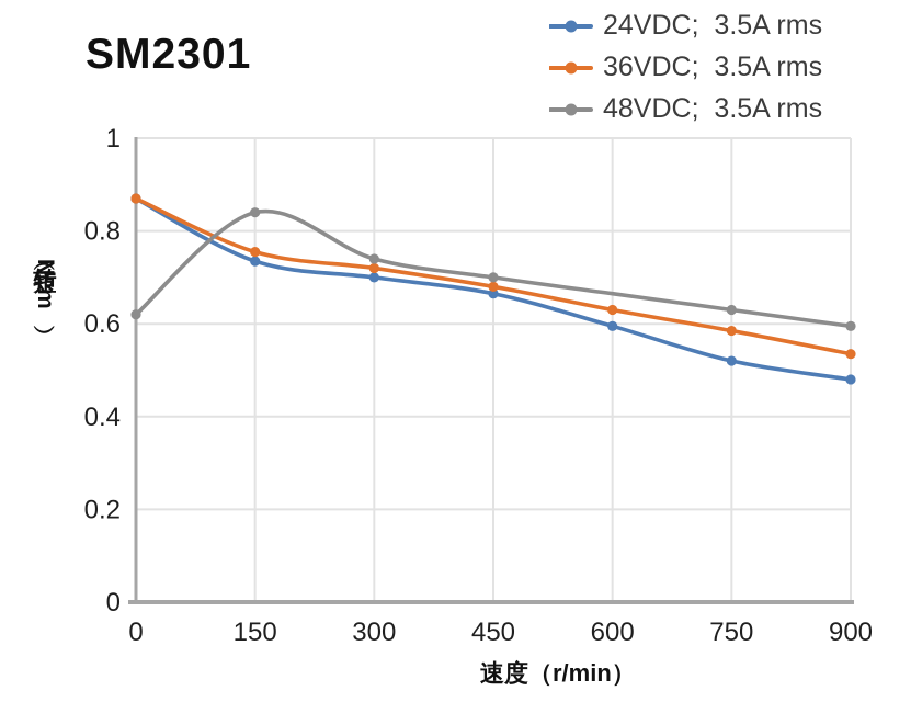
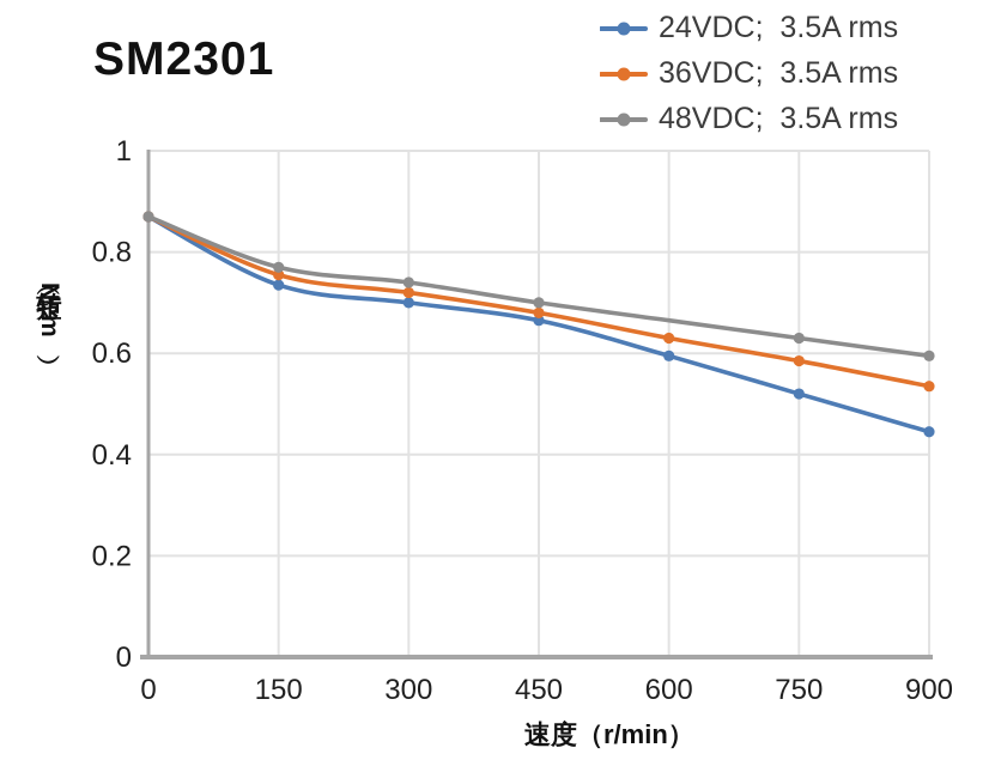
48VDC; 3.5A rms/0: 0.62 -> 0.87
48VDC; 3.5A rms/150: 0.84 -> 0.77
24VDC; 3.5A rms/900: 0.48 -> 0.45
